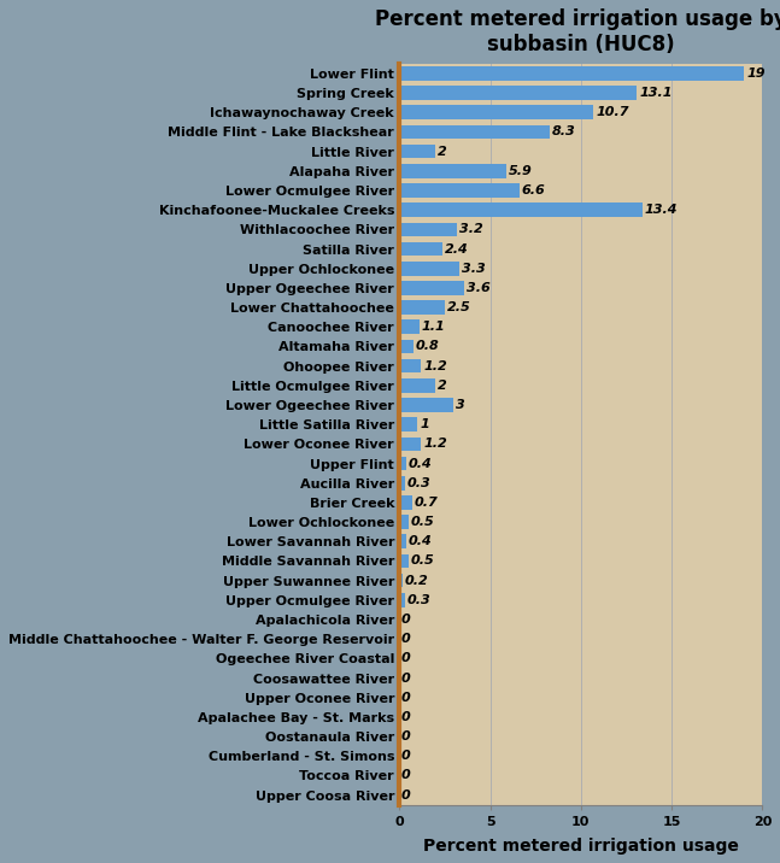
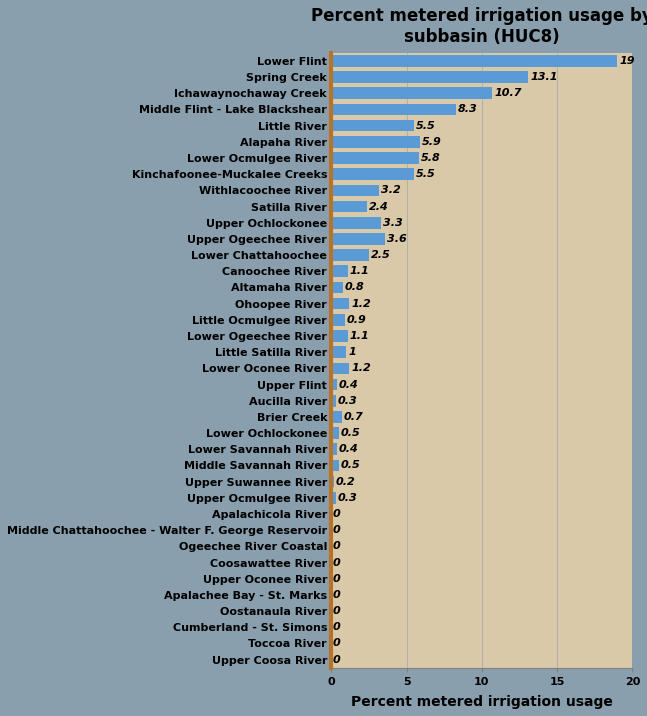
Little River: 2 -> 5.5
Lower Ocmulgee River: 6.6 -> 5.8
Kinchafoonee-Muckalee Creeks: 13.4 -> 5.5
Little Ocmulgee River: 2 -> 0.9
Lower Ogeechee River: 3 -> 1.1
